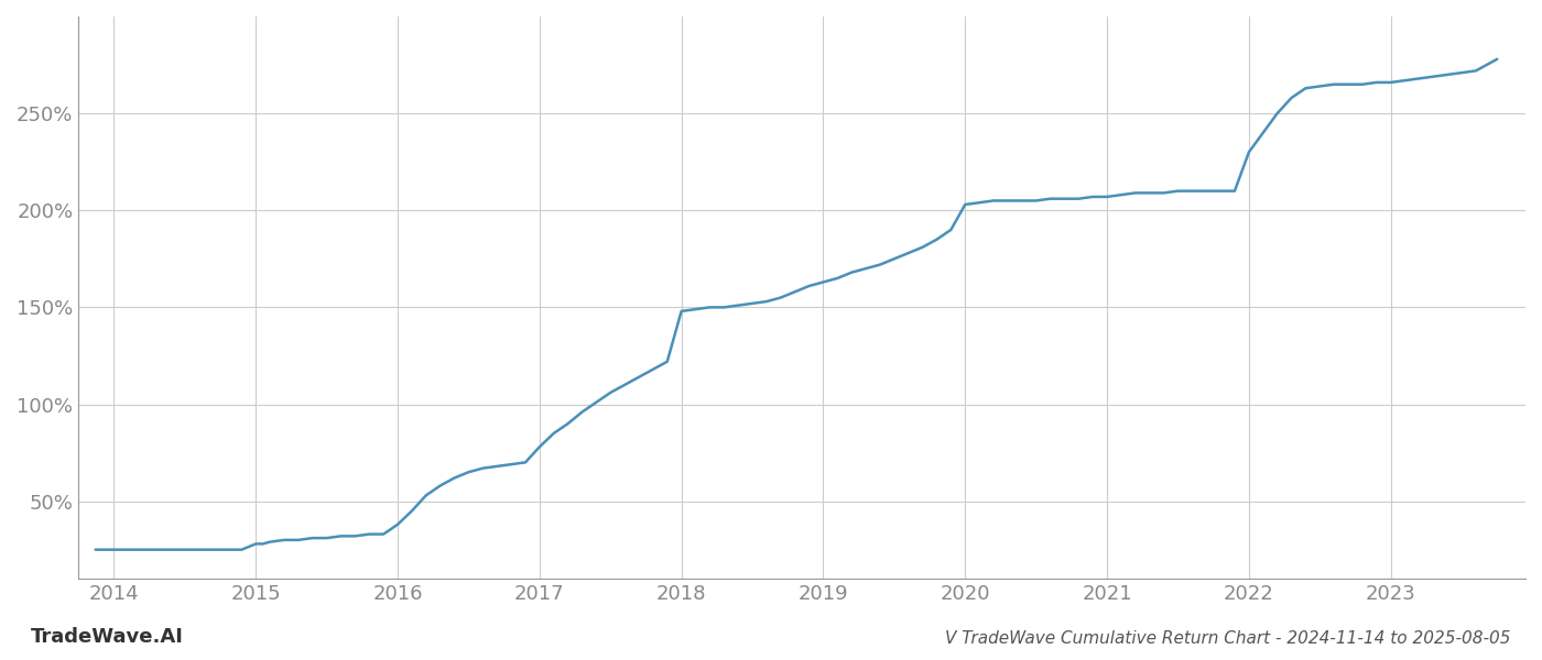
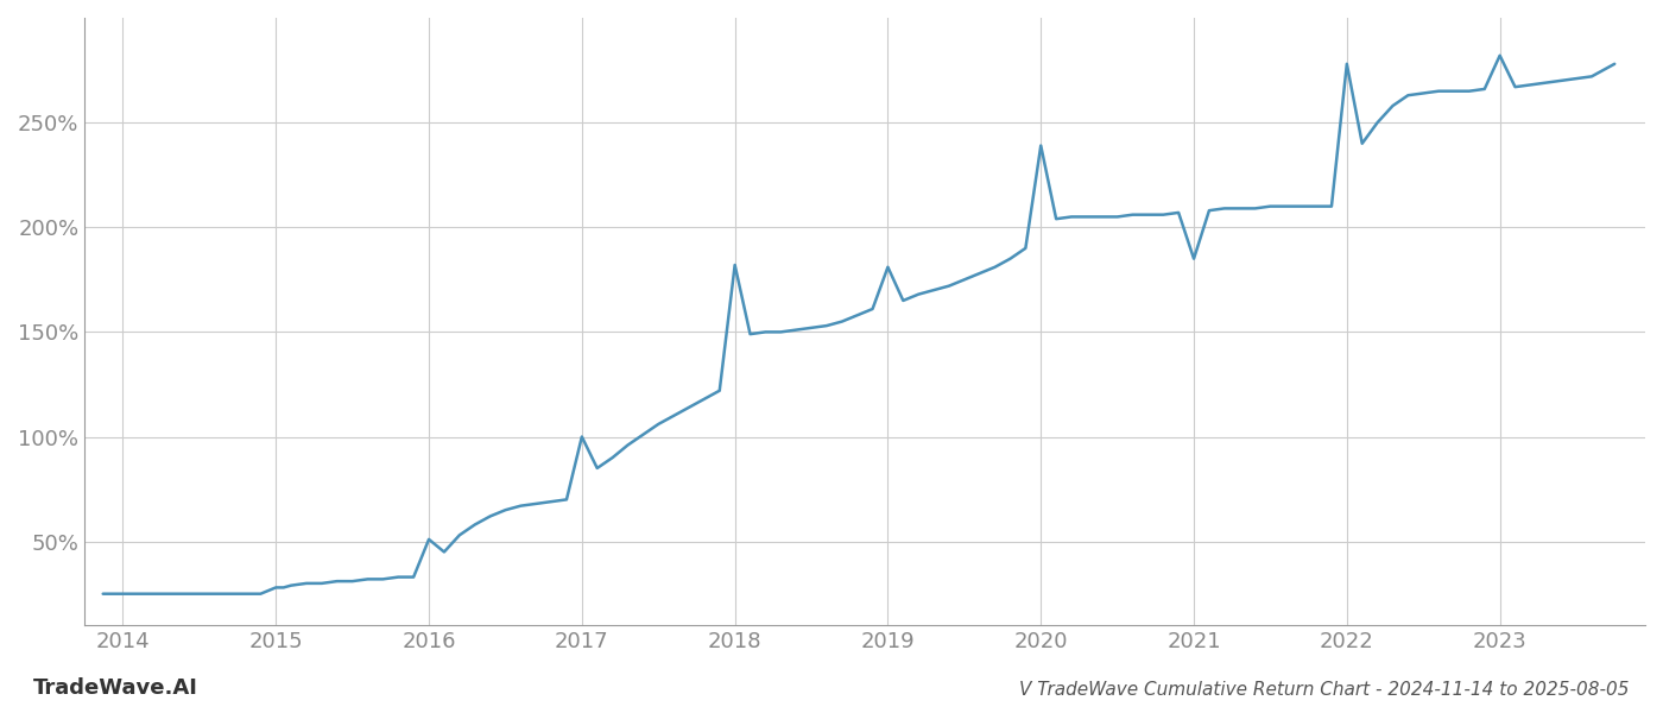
2016: 38% -> 51%
2017: 78% -> 100%
2018: 148% -> 182%
2019: 163% -> 181%
2020: 203% -> 239%
2021: 207% -> 185%
2022: 230% -> 278%
2023: 266% -> 282%
